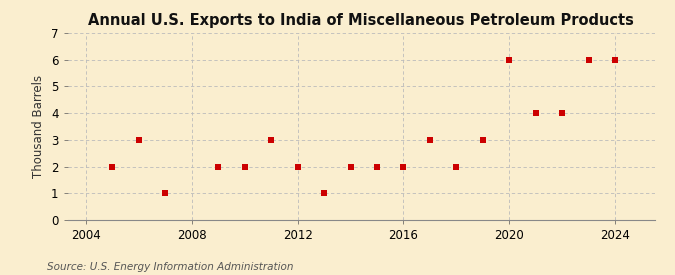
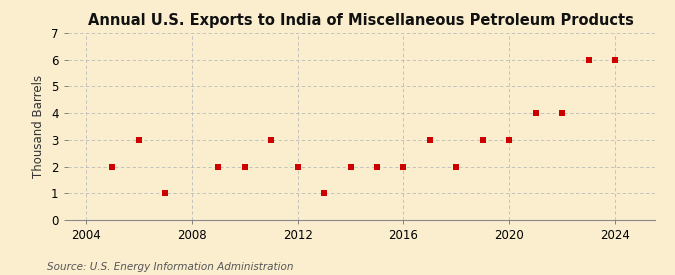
2020: 6 -> 3
